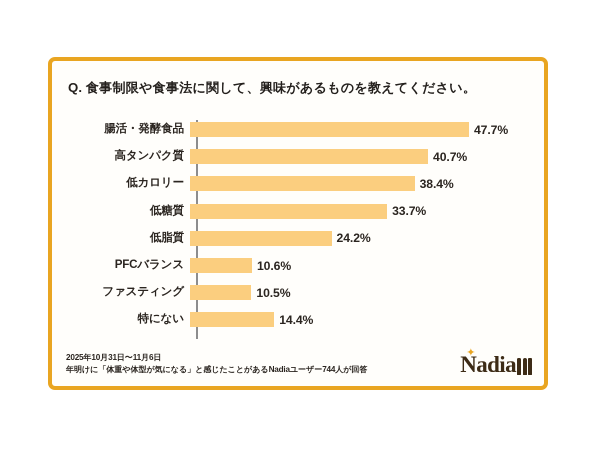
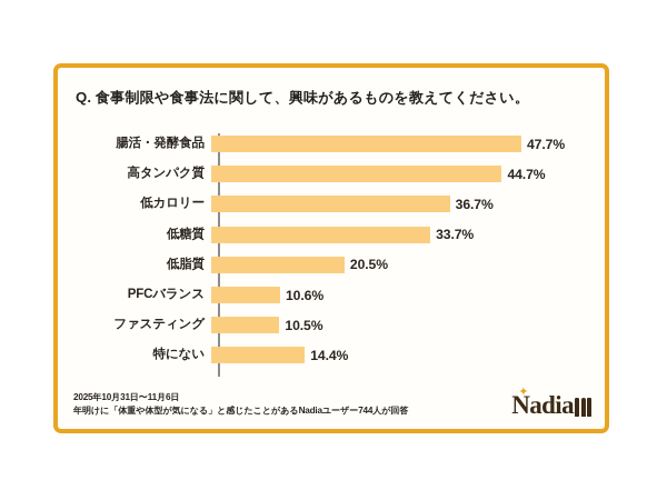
高タンパク質: 40.7% -> 44.7%
低カロリー: 38.4% -> 36.7%
低脂質: 24.2% -> 20.5%
